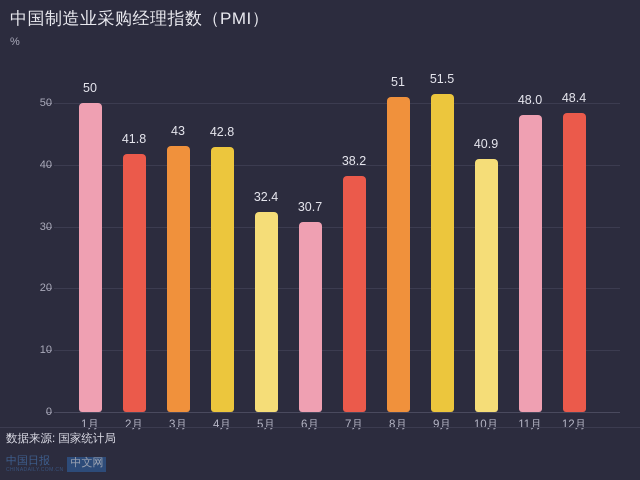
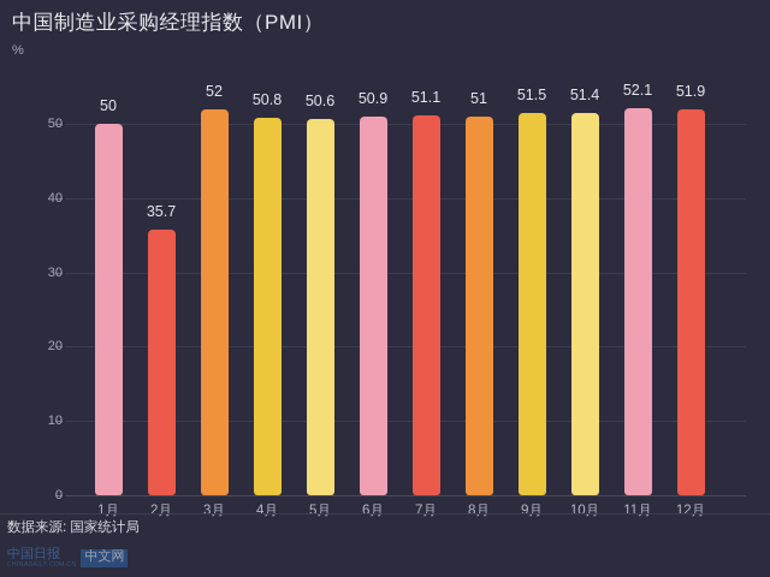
2月: 41.8 -> 35.7
3月: 43 -> 52
4月: 42.8 -> 50.8
5月: 32.4 -> 50.6
6月: 30.7 -> 50.9
7月: 38.2 -> 51.1
10月: 40.9 -> 51.4
11月: 48.0 -> 52.1
12月: 48.4 -> 51.9
